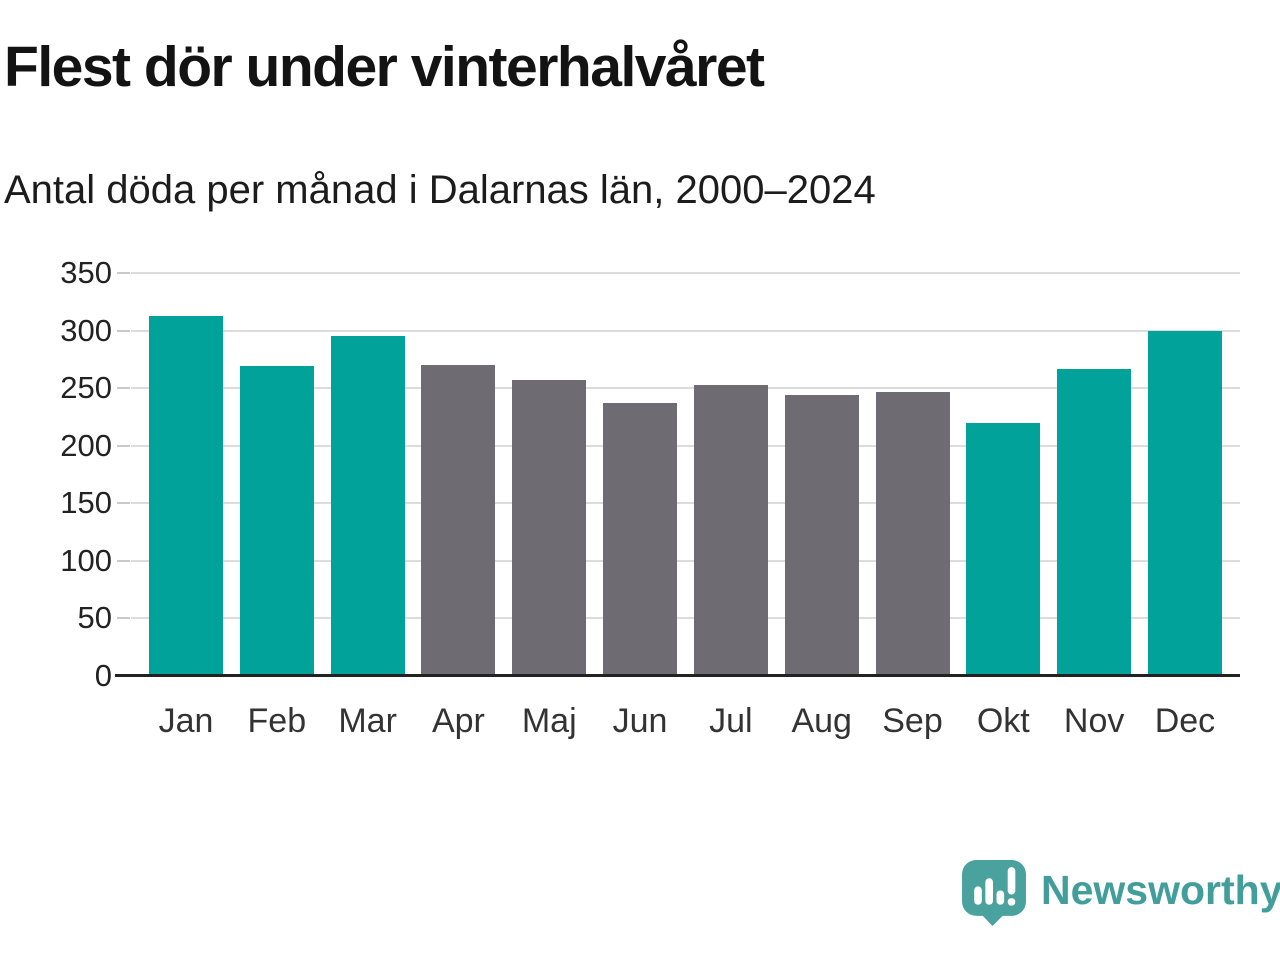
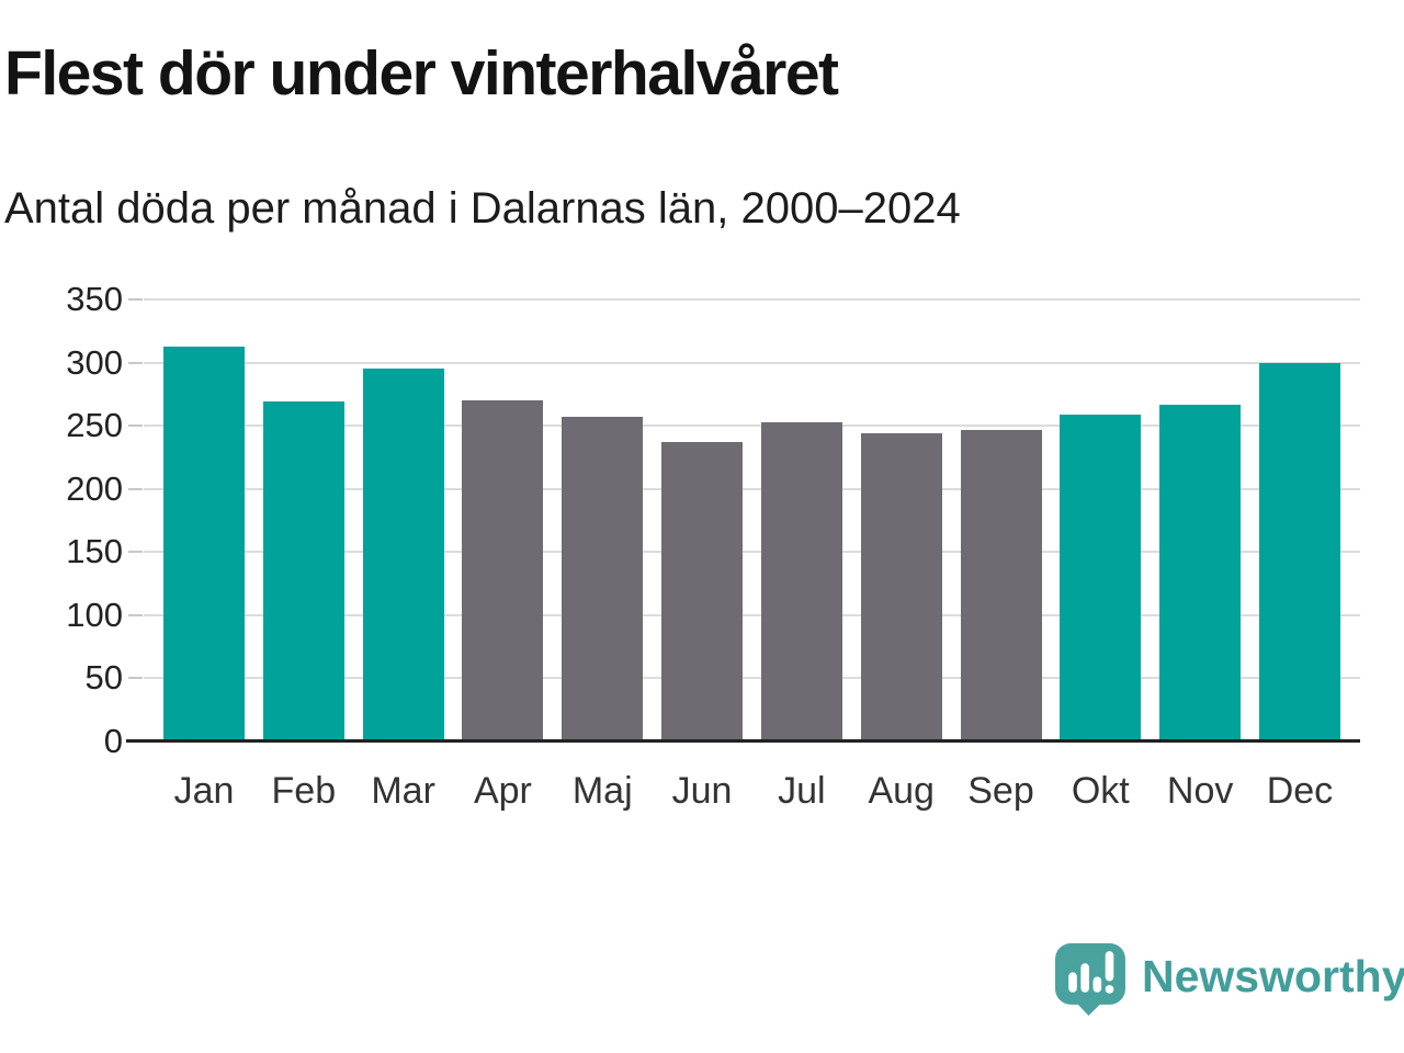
Okt: 220 -> 259
